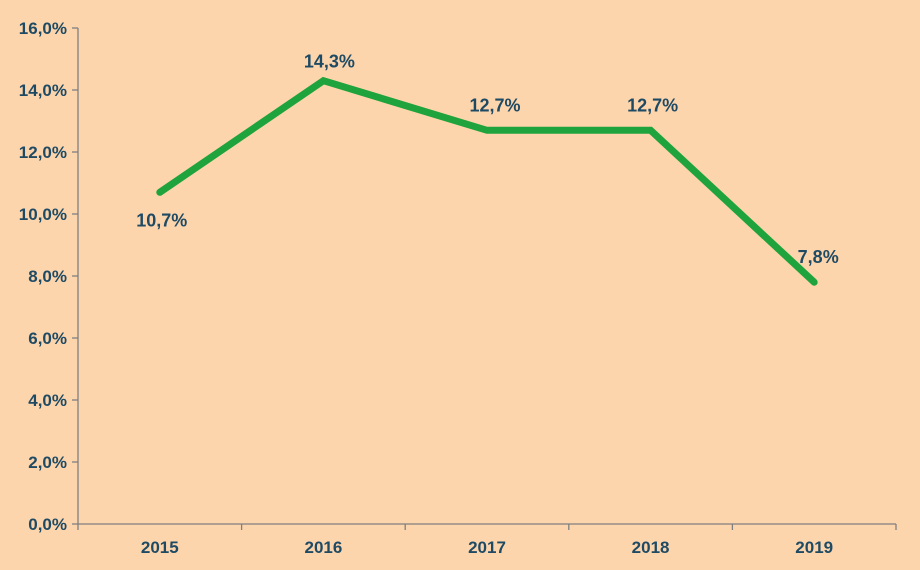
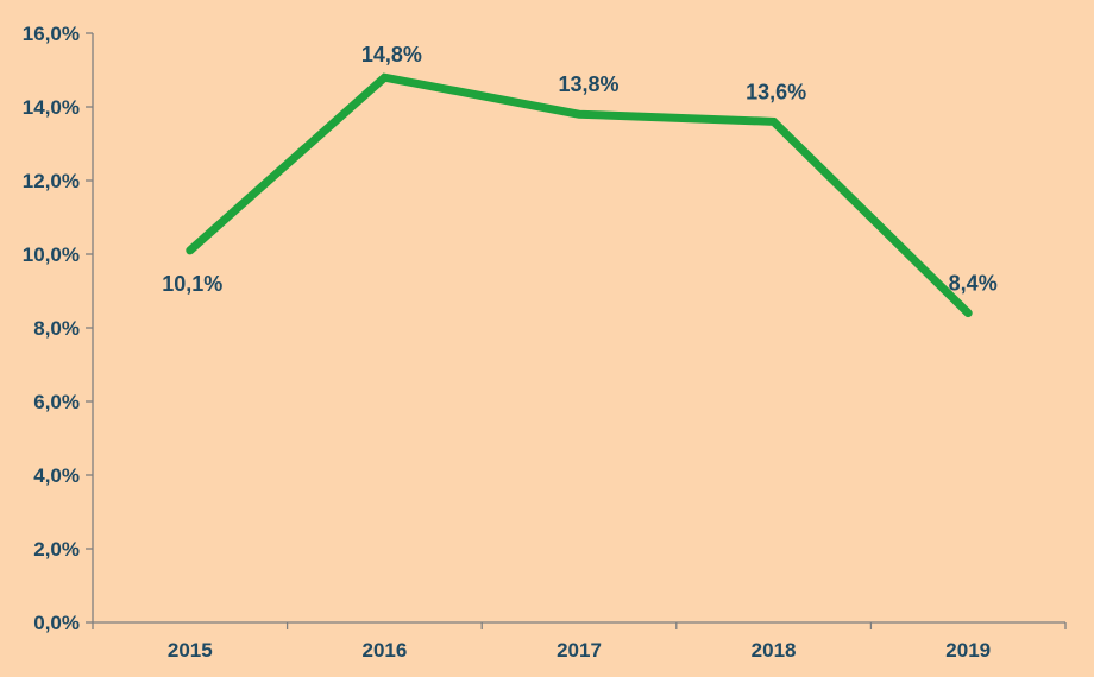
2015: 10,7% -> 10,1%
2016: 14,3% -> 14,8%
2017: 12,7% -> 13,8%
2018: 12,7% -> 13,6%
2019: 7,8% -> 8,4%
